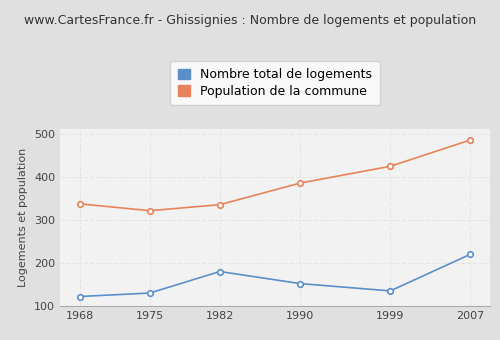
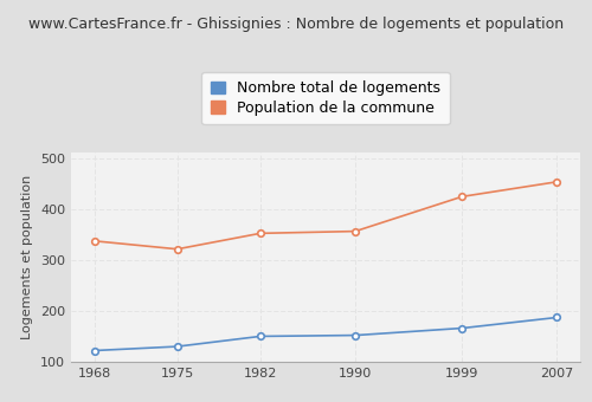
Nombre total de logements/1982: 180 -> 150
Population de la commune/1982: 335 -> 352
Population de la commune/1990: 385 -> 356
Nombre total de logements/1999: 135 -> 166
Nombre total de logements/2007: 220 -> 187
Population de la commune/2007: 485 -> 453
